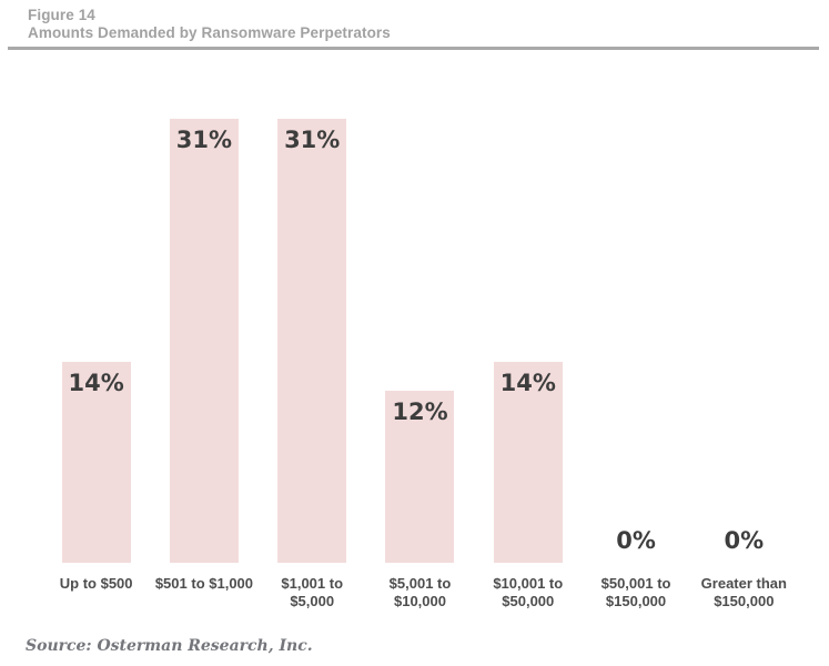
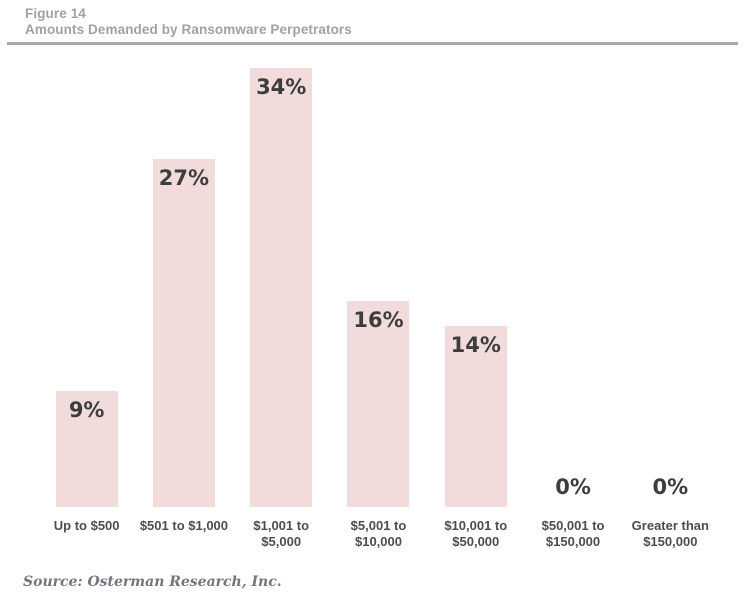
Up to $500: 14% -> 9%
$501 to $1,000: 31% -> 27%
$1,001 to $5,000: 31% -> 34%
$5,001 to $10,000: 12% -> 16%
